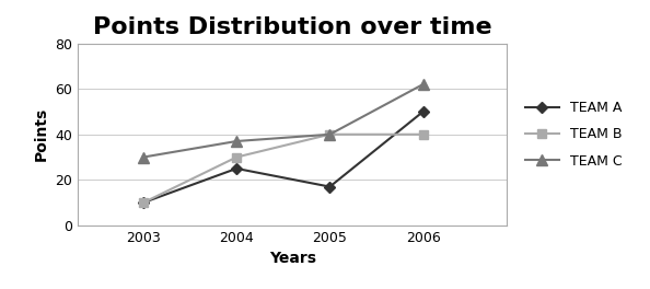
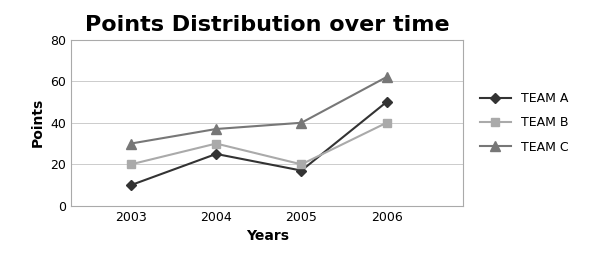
TEAM B/2003: 10 -> 20
TEAM B/2005: 40 -> 20
